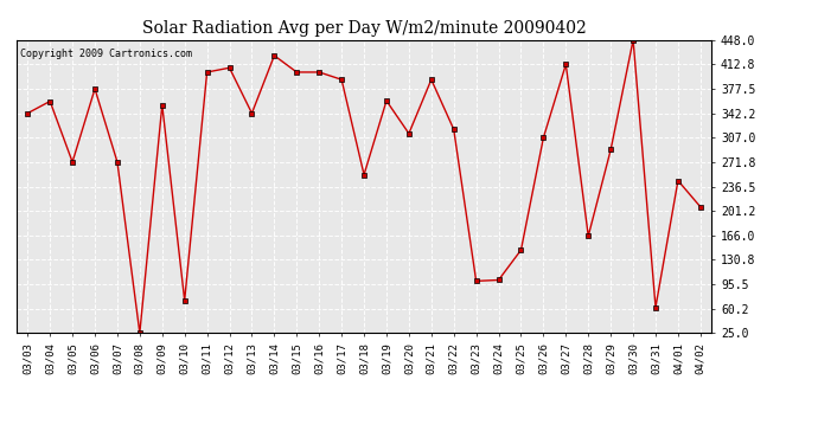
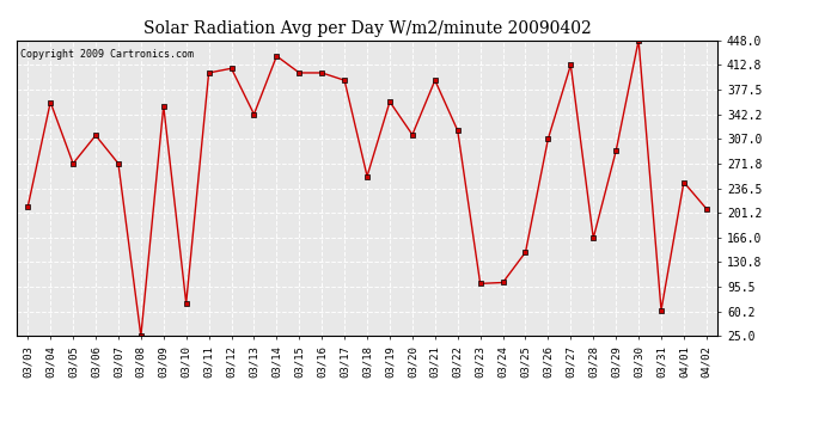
03/03: 342 -> 210
03/06: 378 -> 312
